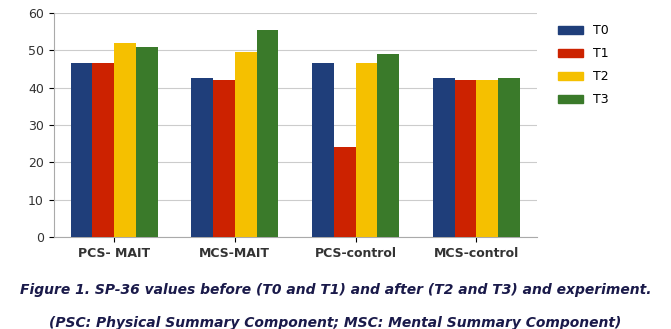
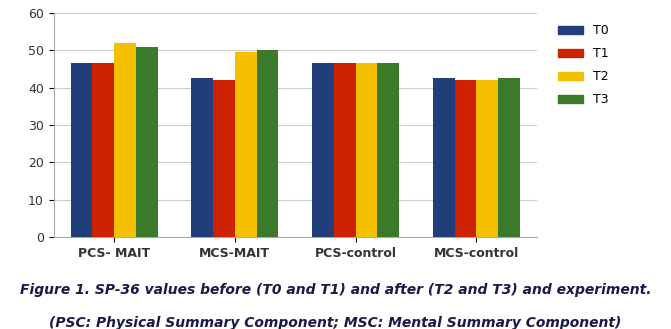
T3/MCS-MAIT: 55.5 -> 50.0
T1/PCS-control: 24.0 -> 46.5
T3/PCS-control: 49.0 -> 46.5
